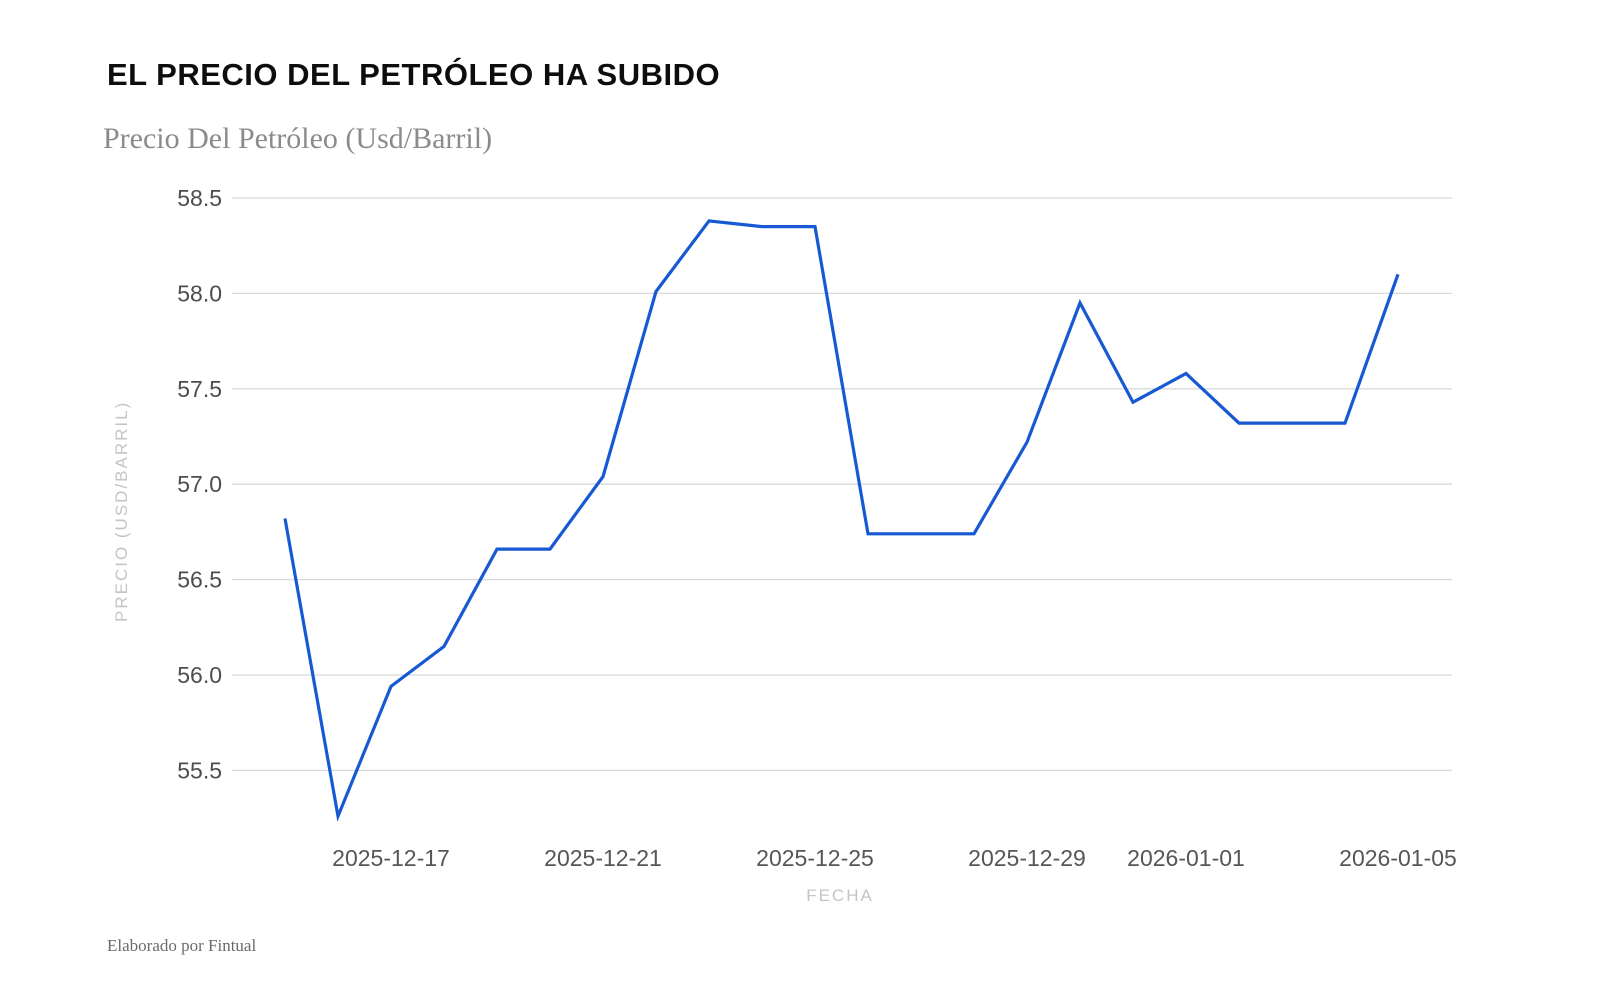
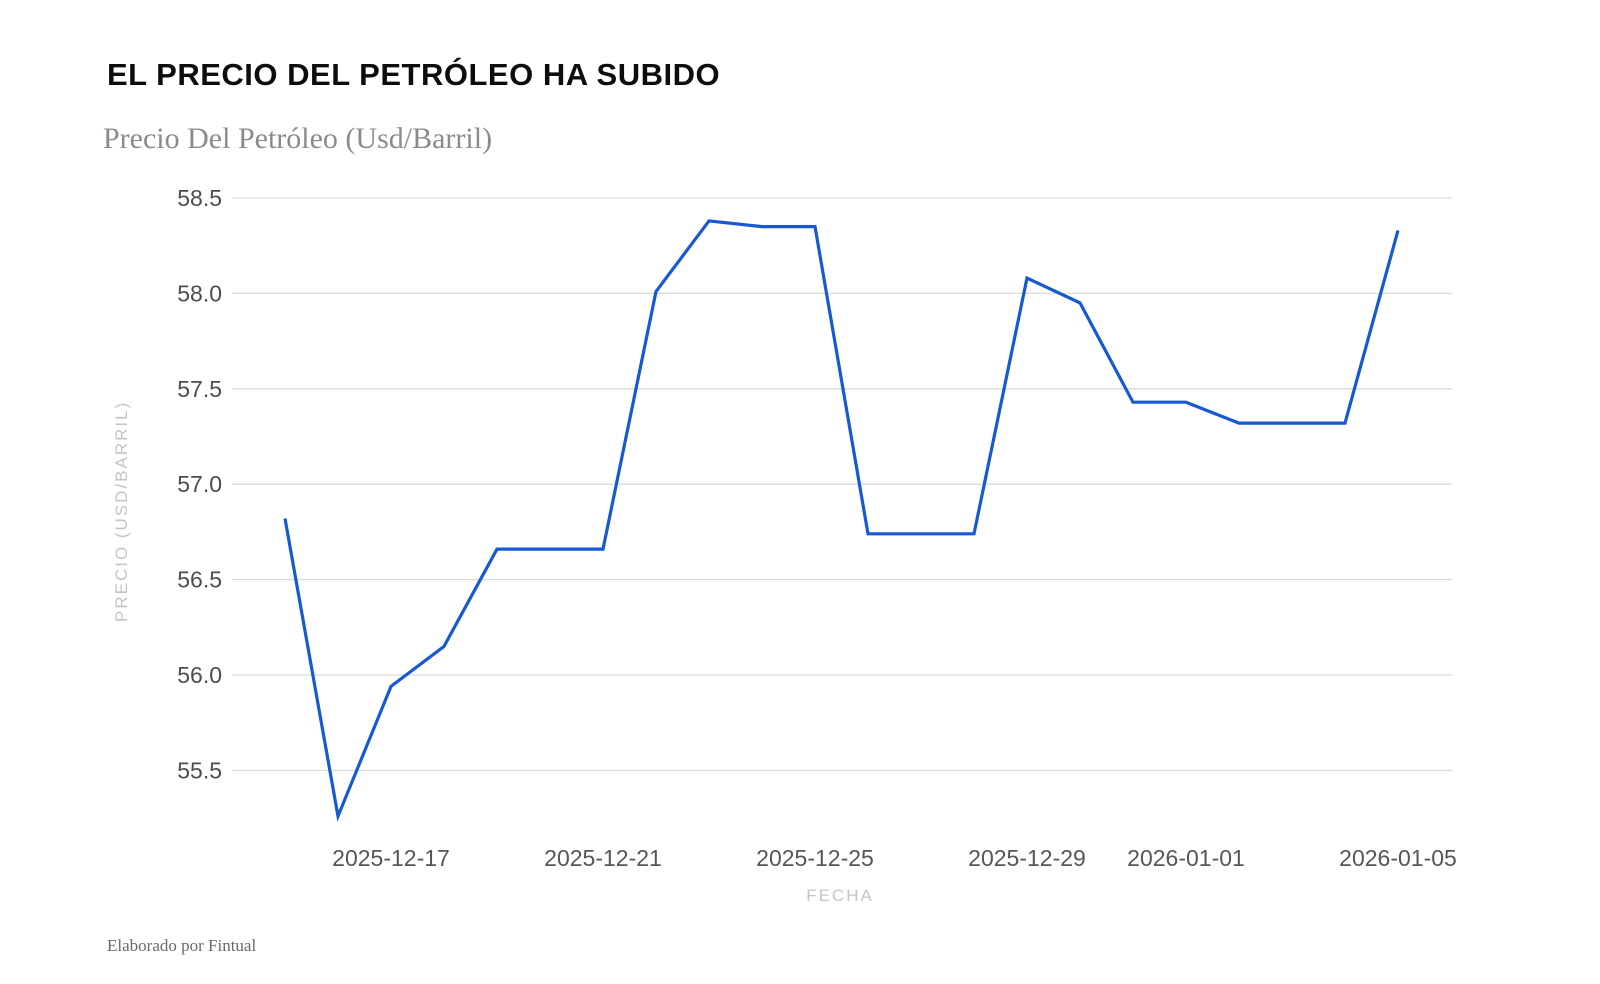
2025-12-21: 57.04 -> 56.66
2025-12-29: 57.22 -> 58.08
2026-01-01: 57.58 -> 57.43
2026-01-05: 58.10 -> 58.33
